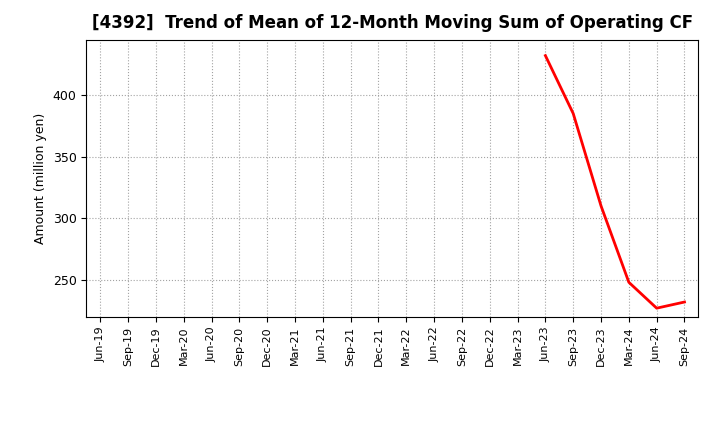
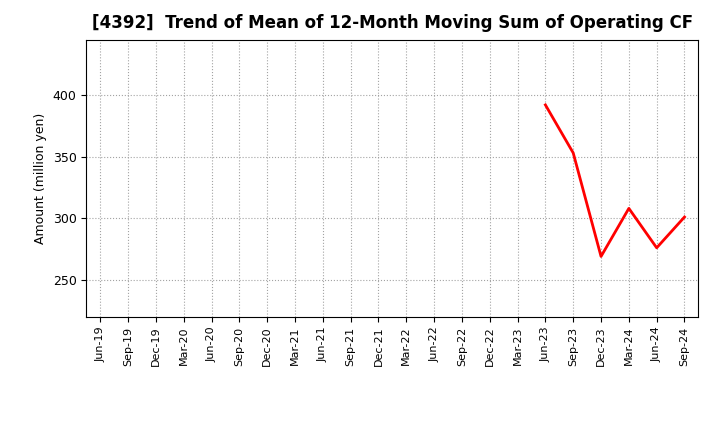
Jun-23: 432 -> 392
Sep-23: 385 -> 353
Dec-23: 310 -> 269
Mar-24: 248 -> 308
Jun-24: 227 -> 276
Sep-24: 232 -> 301
